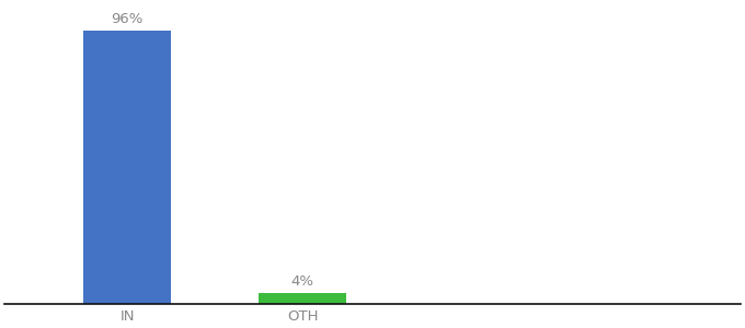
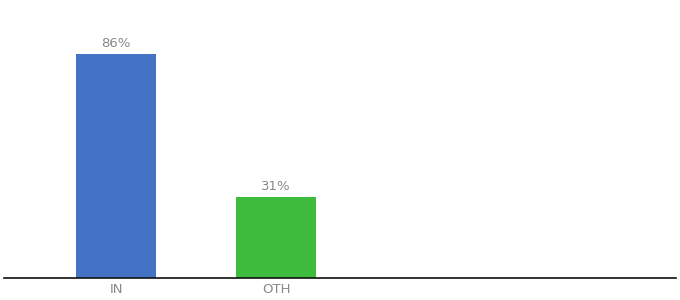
IN: 96% -> 86%
OTH: 4% -> 31%
